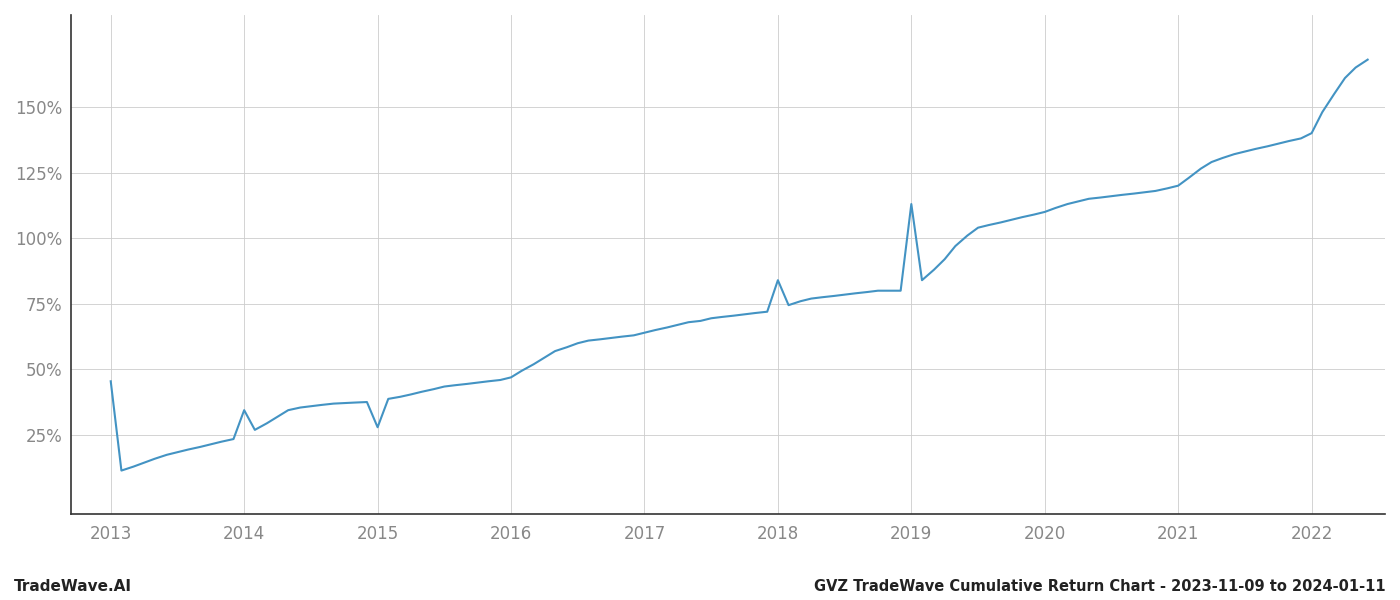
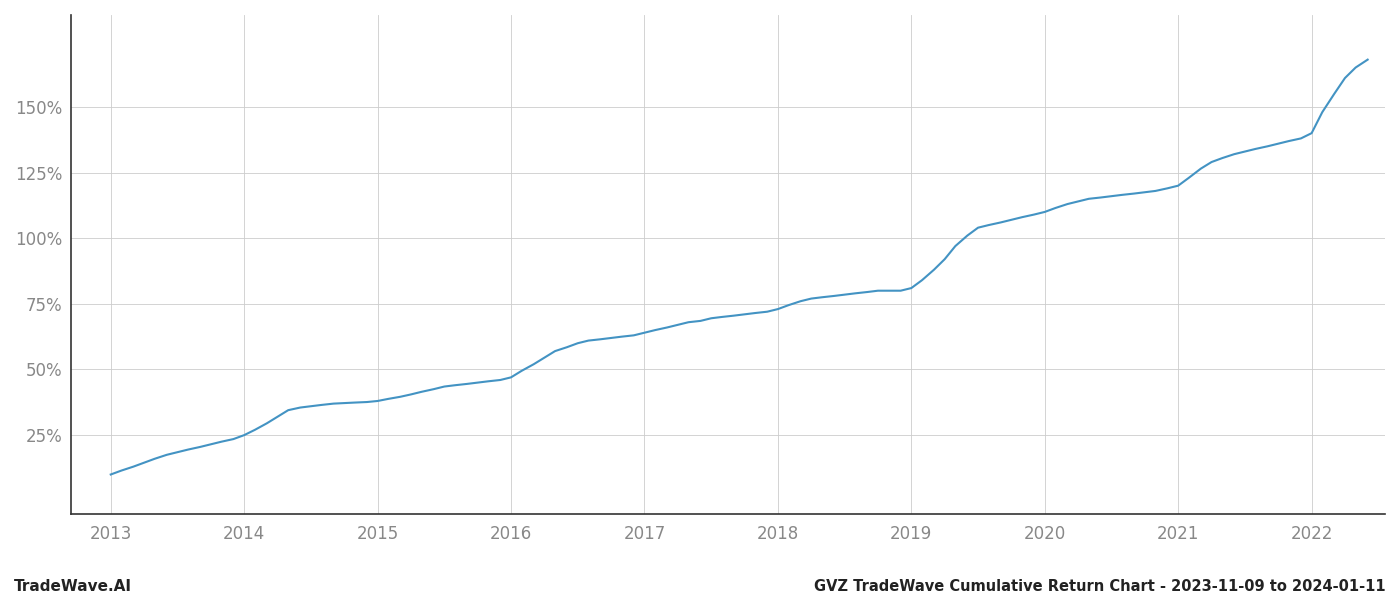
2013: 45.5% -> 10.0%
2014: 34.5% -> 25.0%
2015: 28.0% -> 38.0%
2018: 84.0% -> 73.0%
2019: 113.0% -> 81.0%
